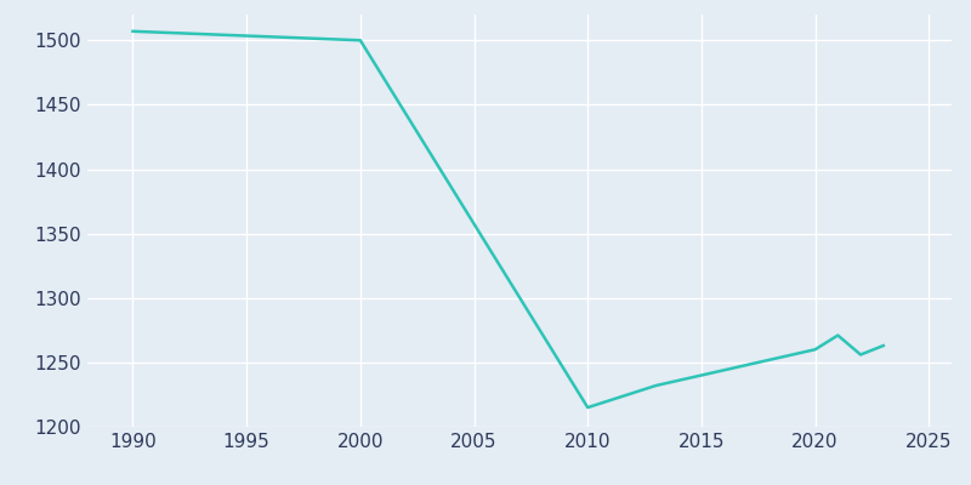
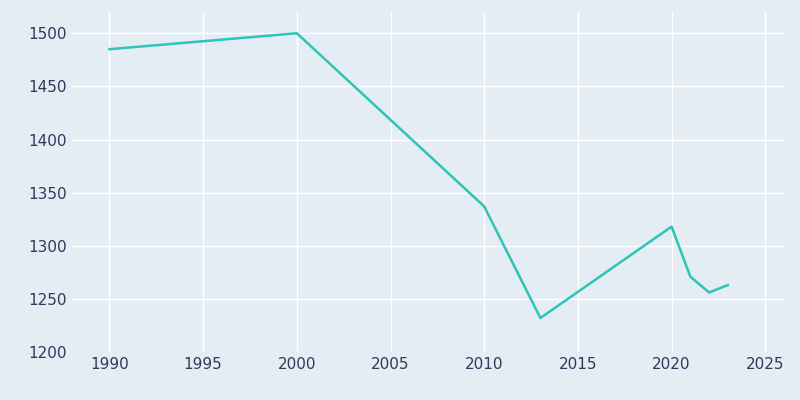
1990: 1507 -> 1485
2010: 1215 -> 1337
2020: 1260 -> 1318
